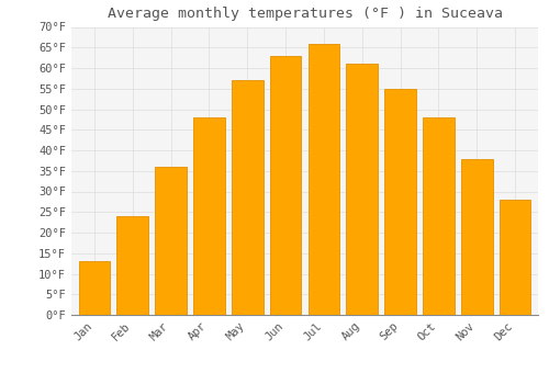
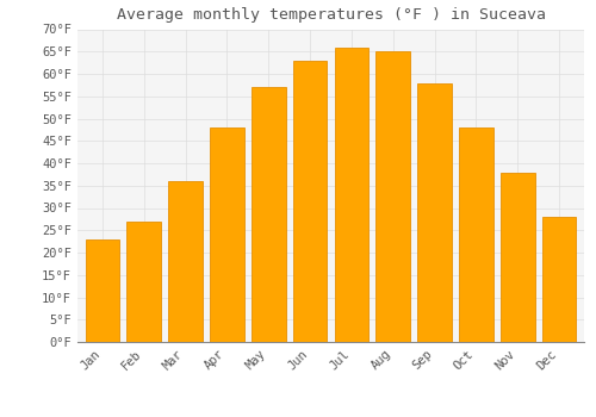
Jan: 13°F -> 23°F
Feb: 24°F -> 27°F
Aug: 61°F -> 65°F
Sep: 55°F -> 58°F
